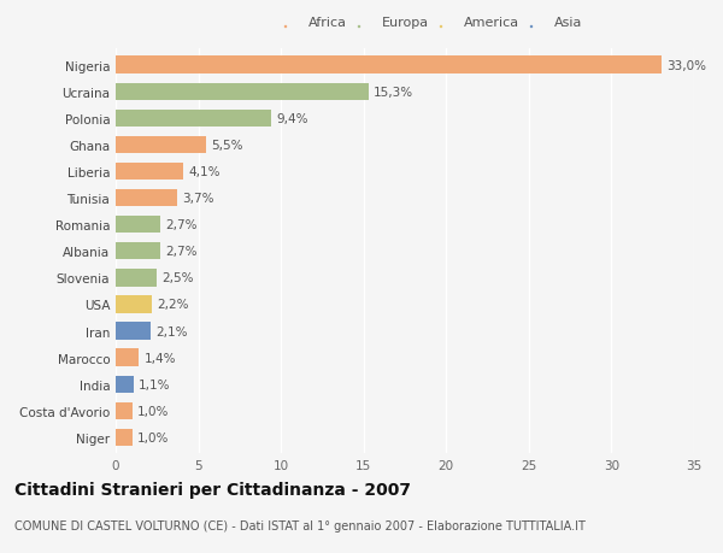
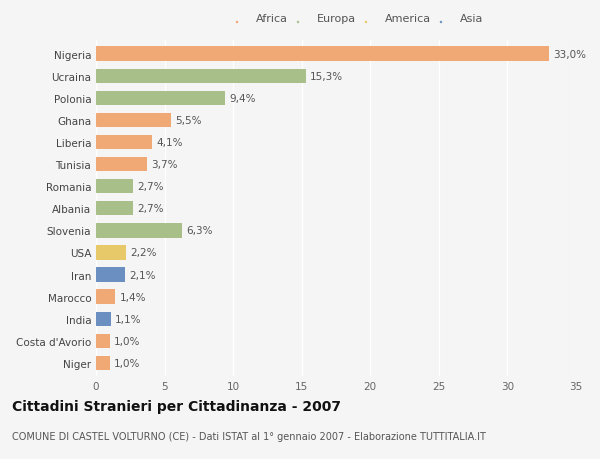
Slovenia: 2,5% -> 6,3%
